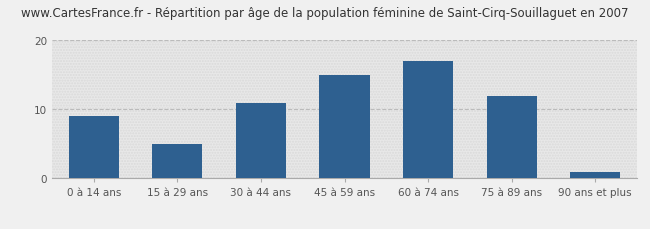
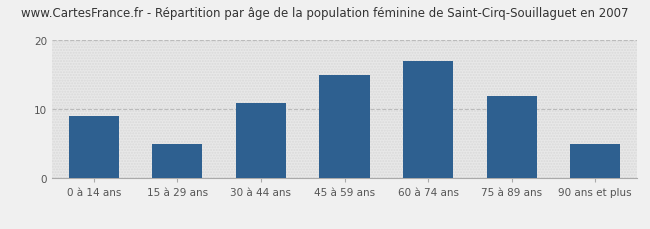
90 ans et plus: 1 -> 5
